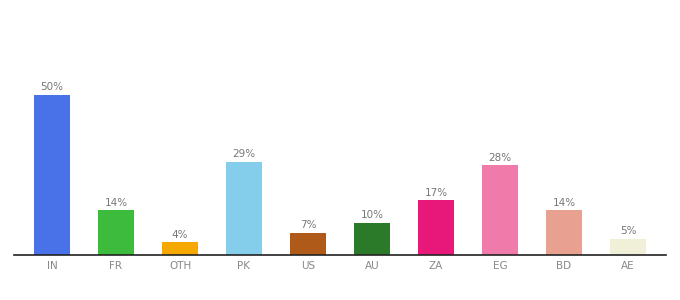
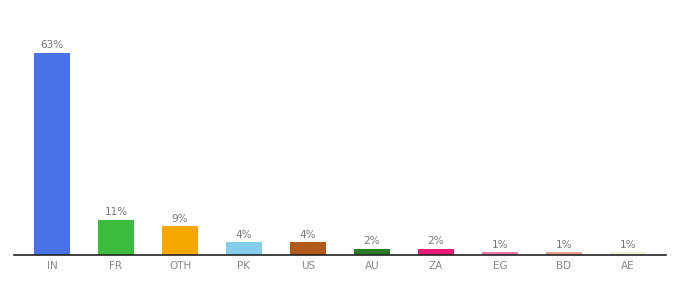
IN: 50% -> 63%
FR: 14% -> 11%
OTH: 4% -> 9%
PK: 29% -> 4%
US: 7% -> 4%
AU: 10% -> 2%
ZA: 17% -> 2%
EG: 28% -> 1%
BD: 14% -> 1%
AE: 5% -> 1%
